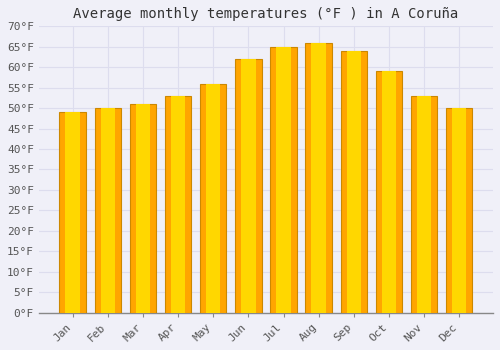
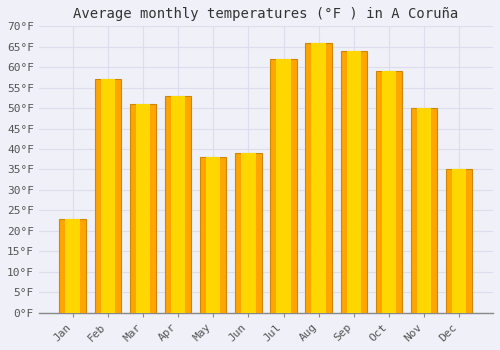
Jan: 49°F -> 23°F
Feb: 50°F -> 57°F
May: 56°F -> 38°F
Jun: 62°F -> 39°F
Jul: 65°F -> 62°F
Nov: 53°F -> 50°F
Dec: 50°F -> 35°F
